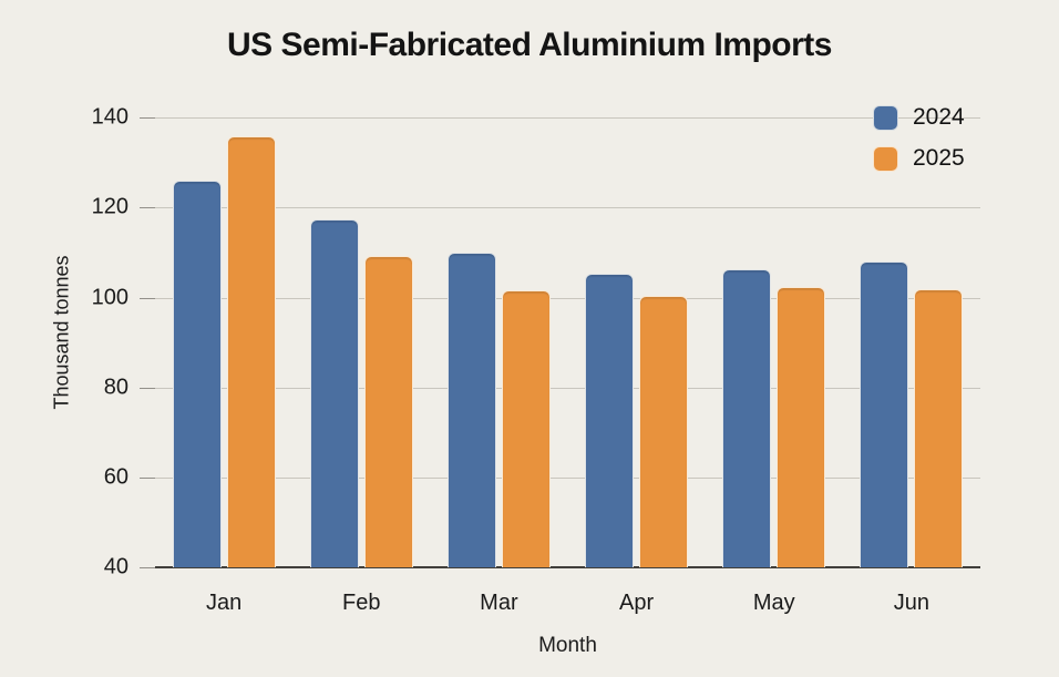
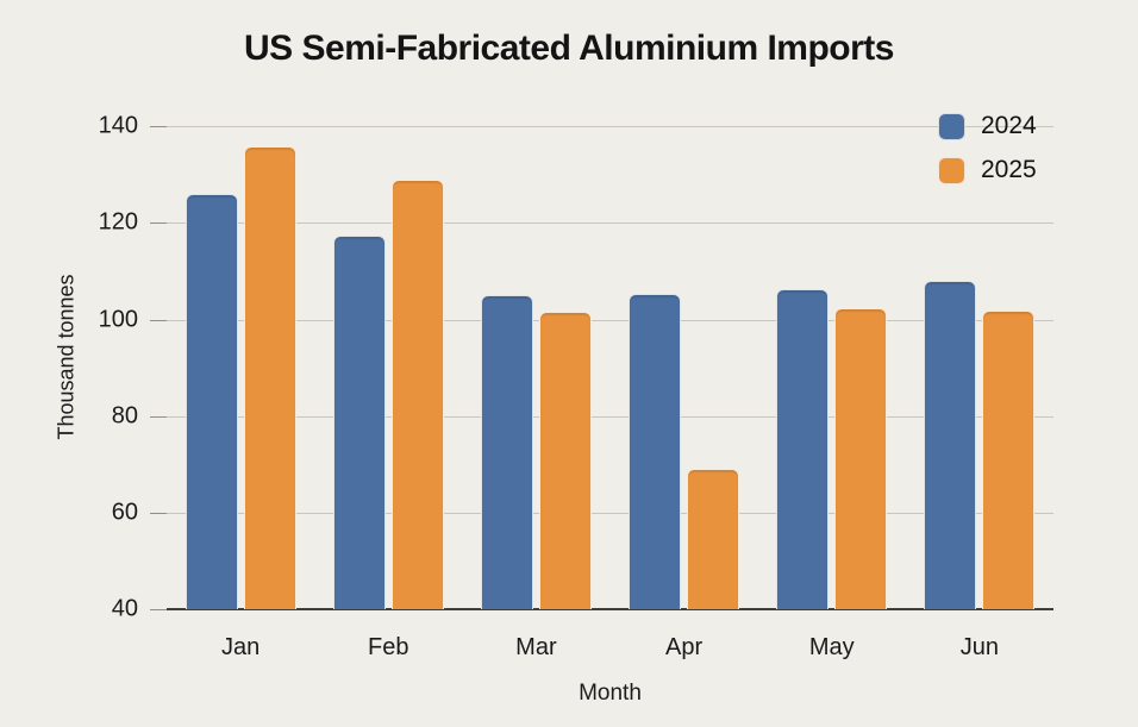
2025/Feb: 109 -> 129
2024/Mar: 110 -> 105
2025/Apr: 100 -> 69
